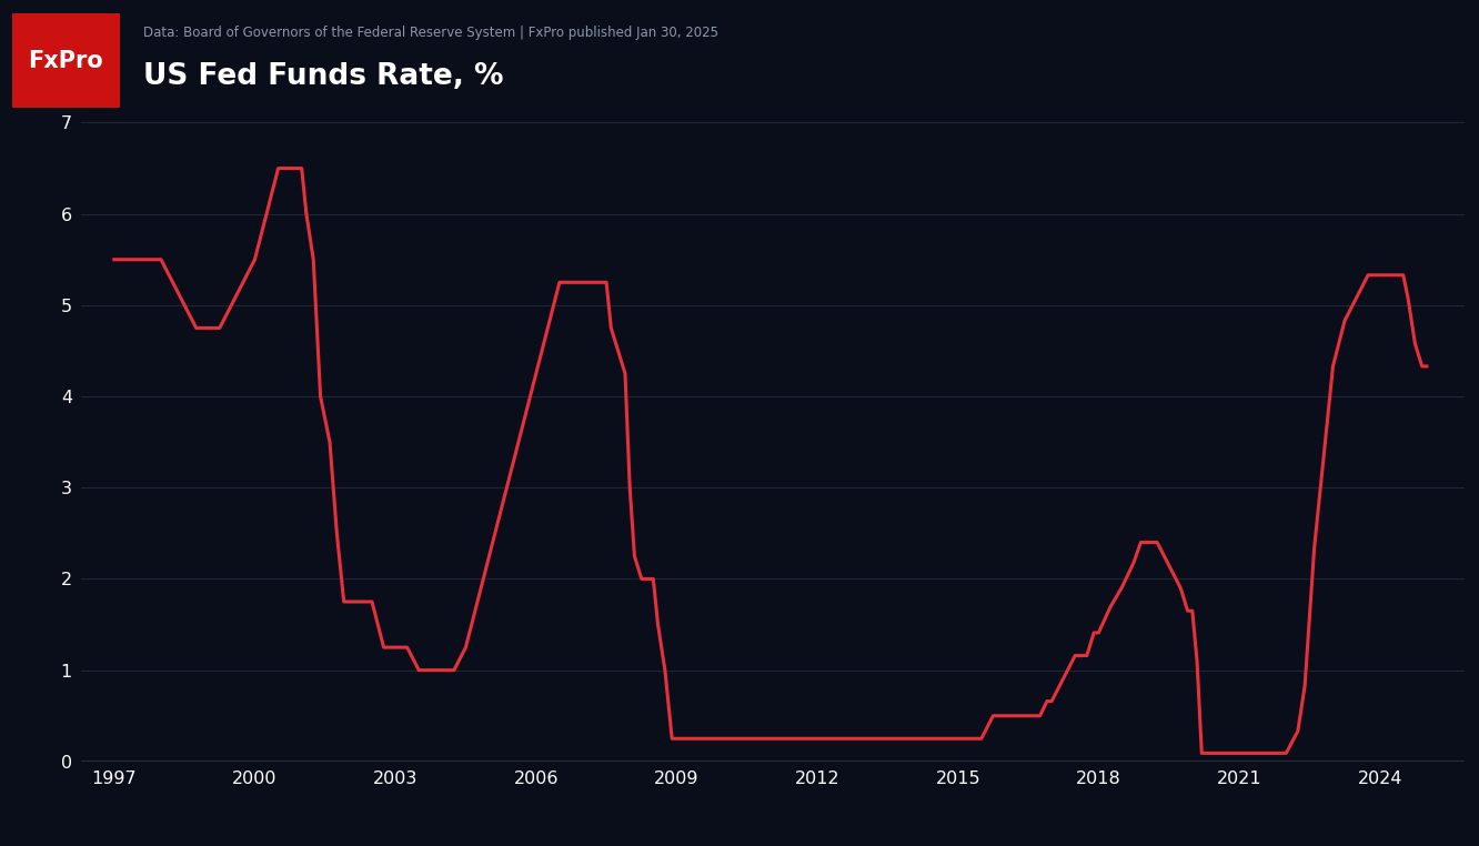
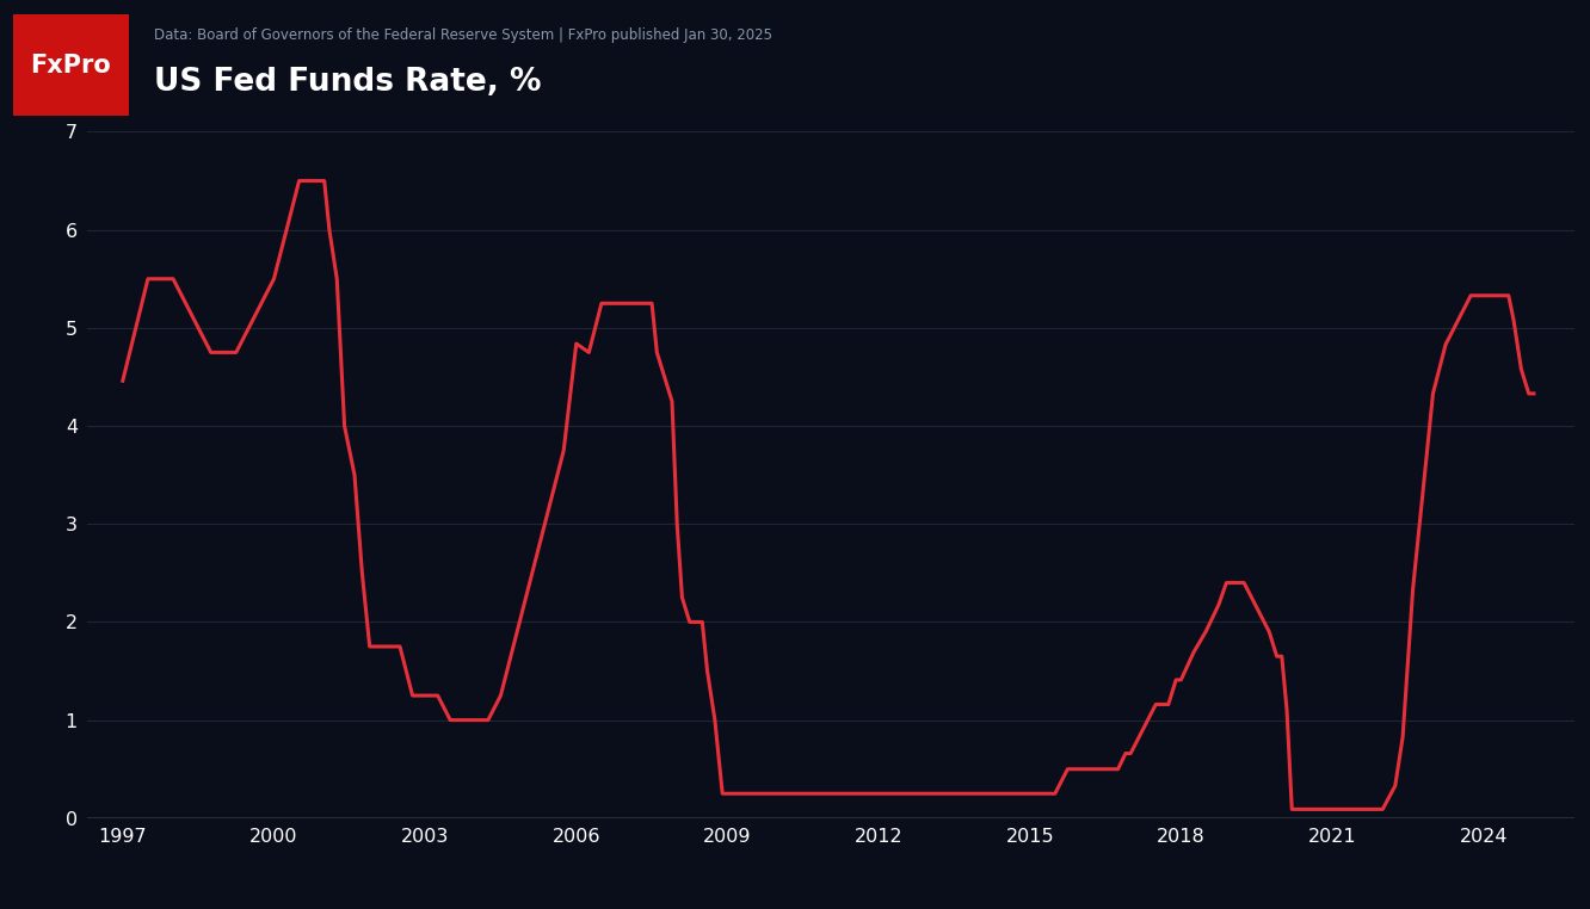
1997: 5.50 -> 4.46
2006: 4.25 -> 4.84
